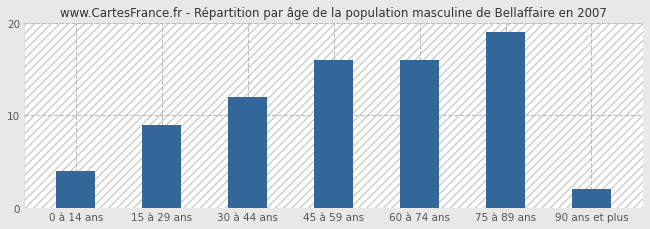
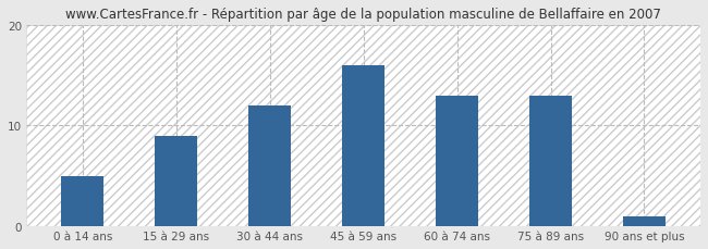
0 à 14 ans: 4 -> 5
60 à 74 ans: 16 -> 13
75 à 89 ans: 19 -> 13
90 ans et plus: 2 -> 1
